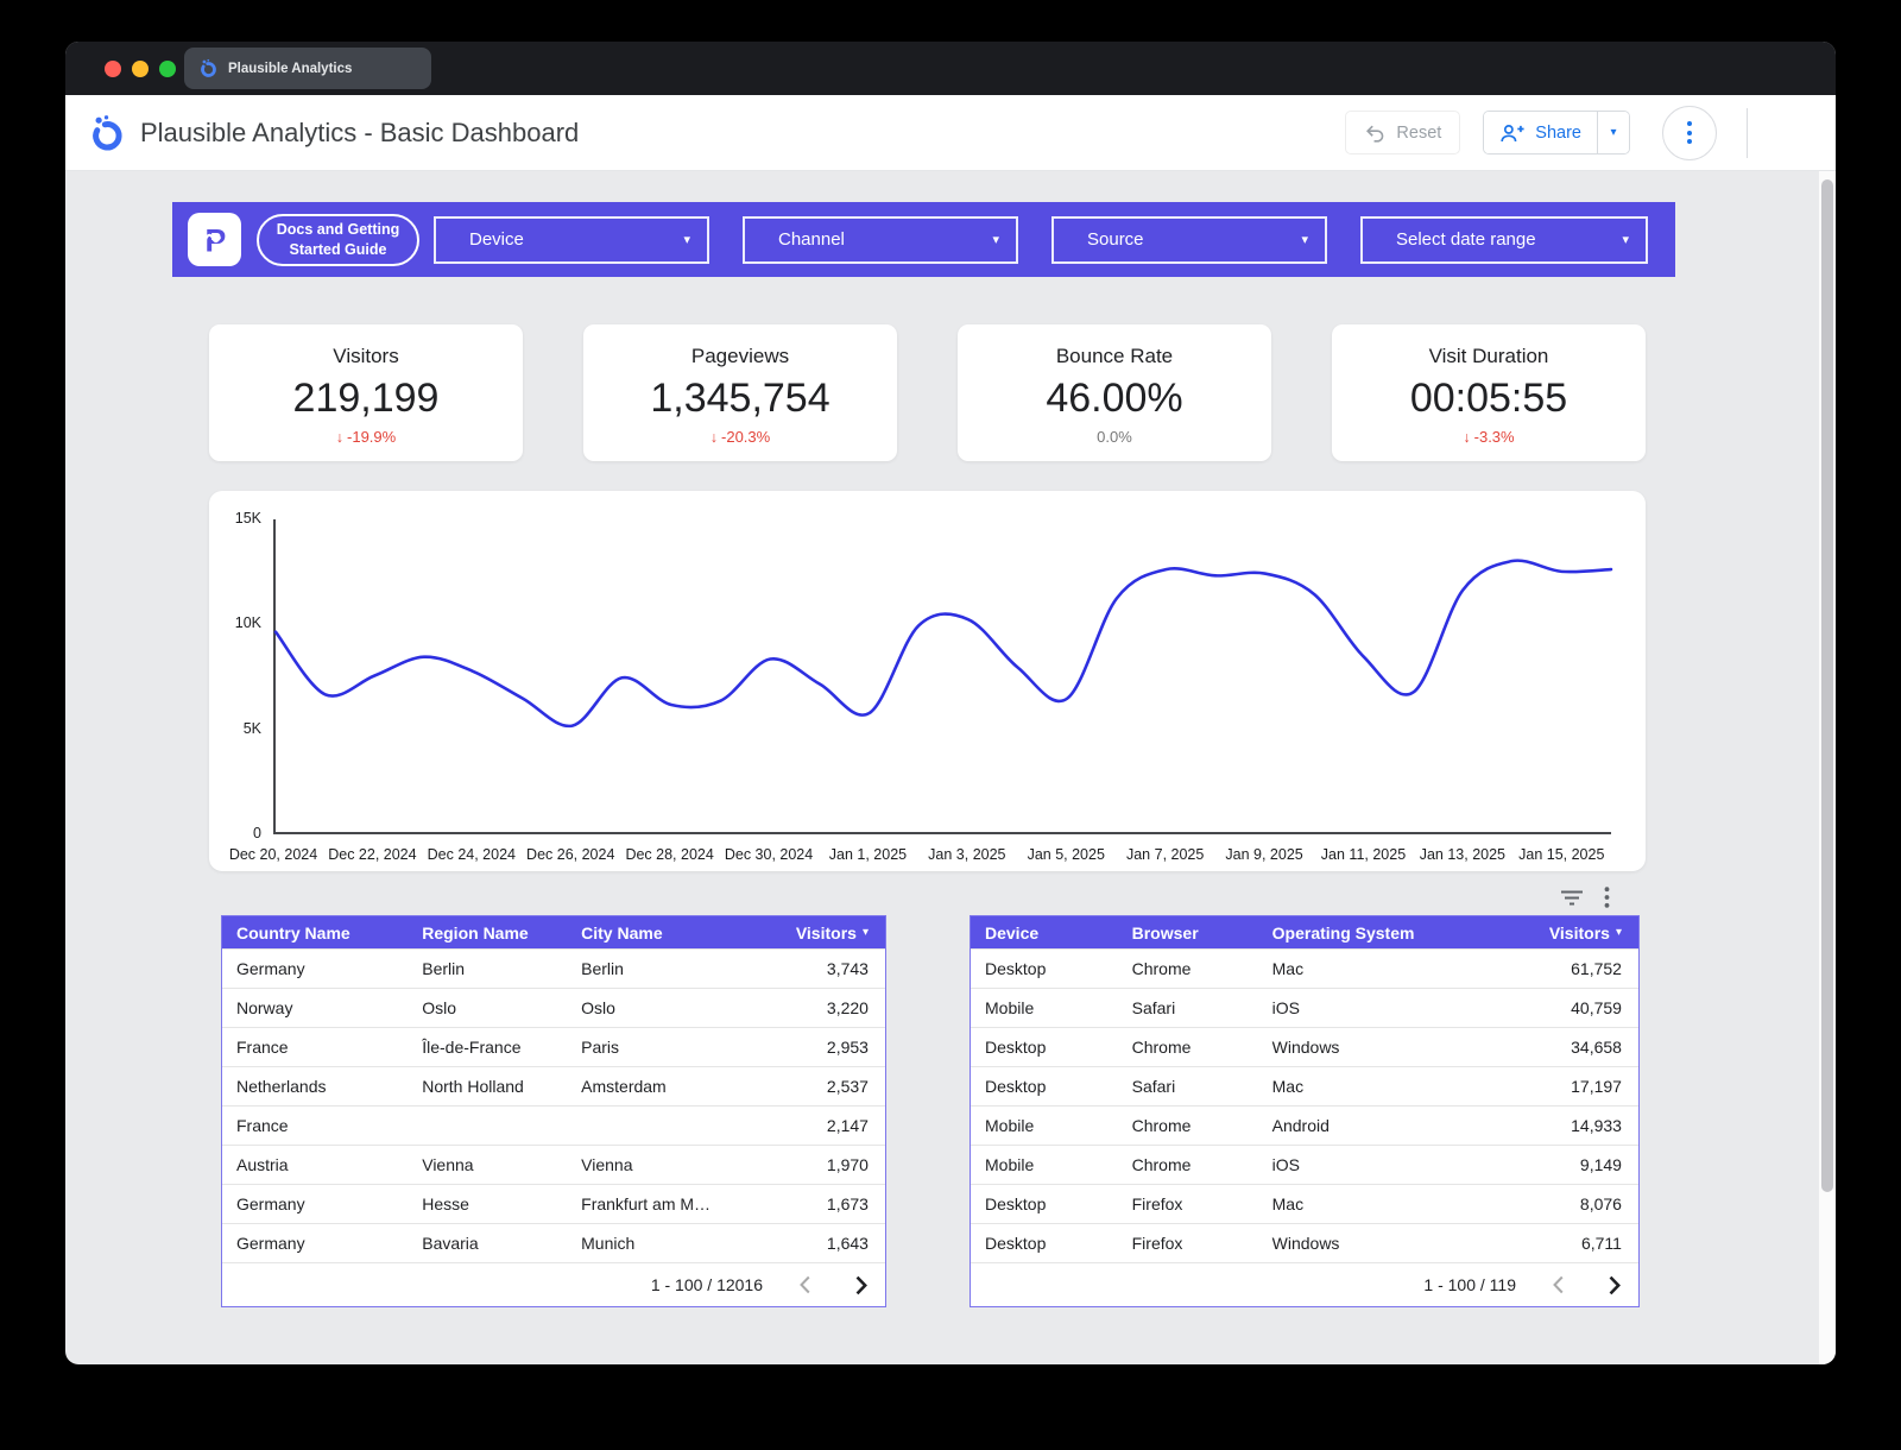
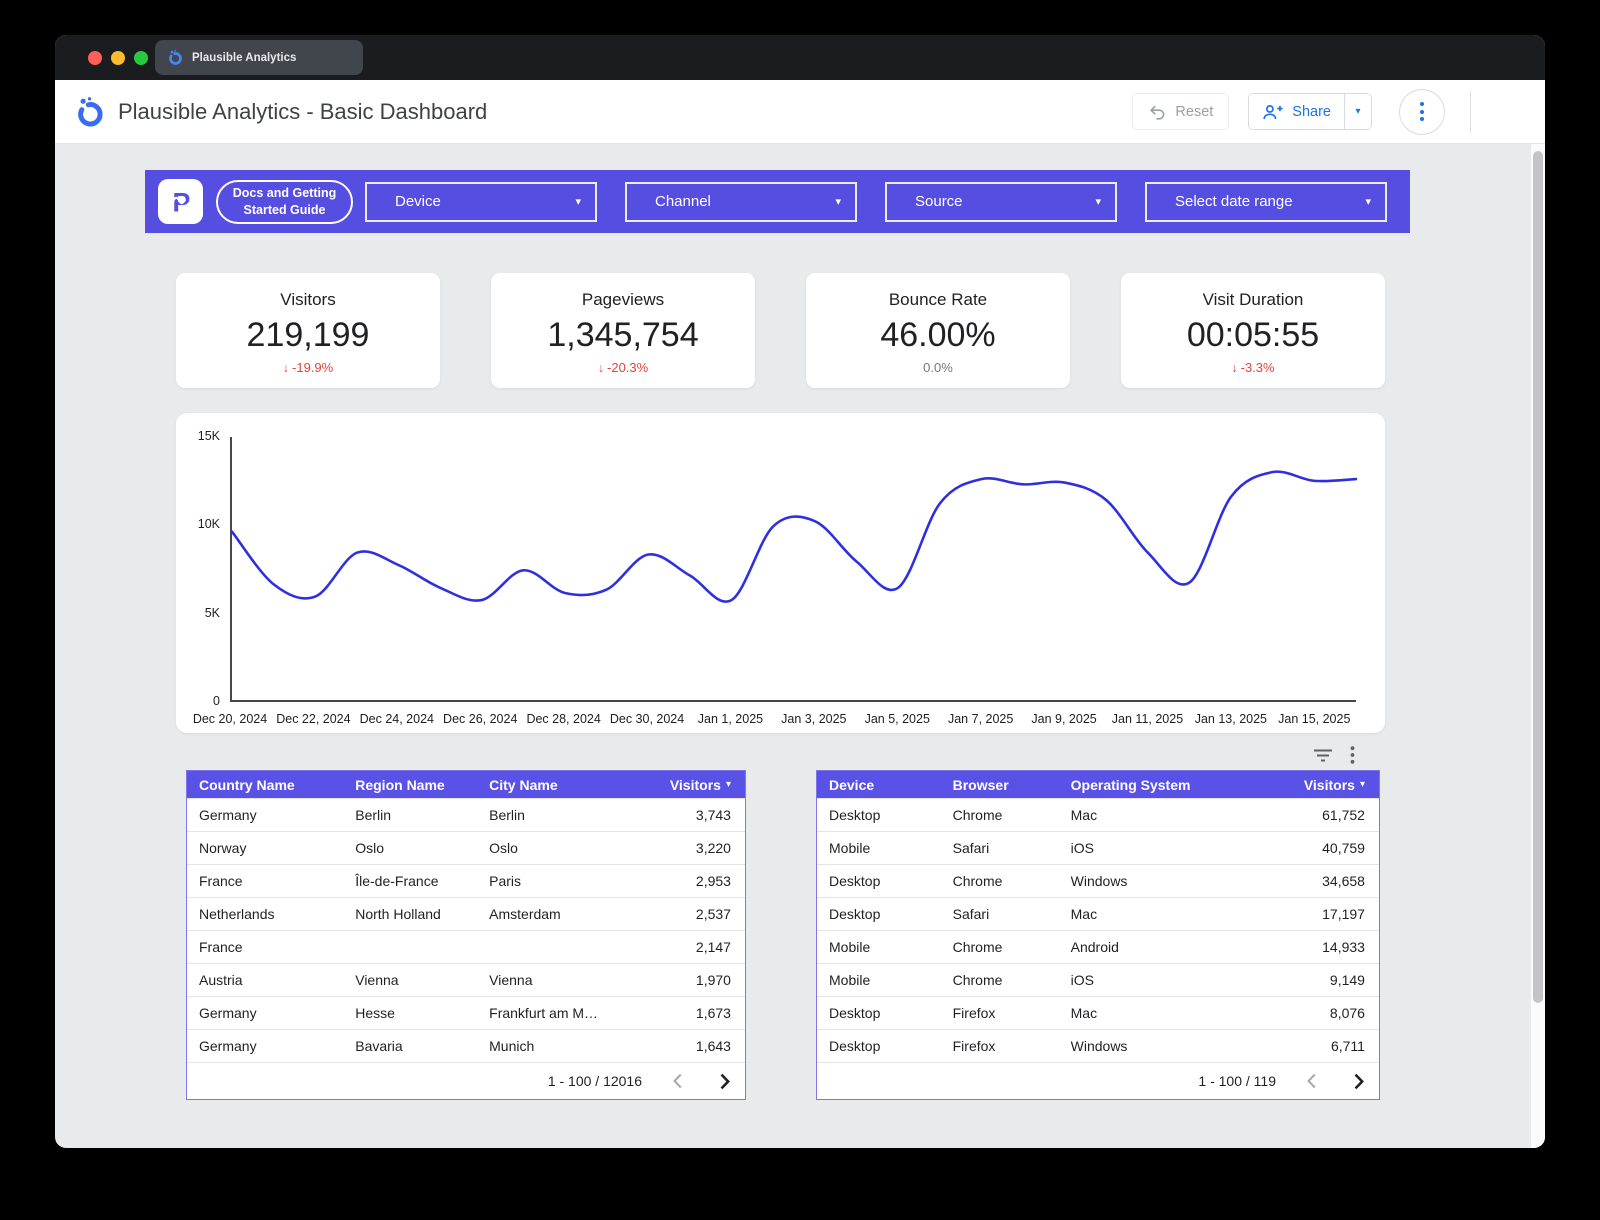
Dec 22, 2024: 7.5K -> 5.9K
Dec 26, 2024: 5.1K -> 5.7K
